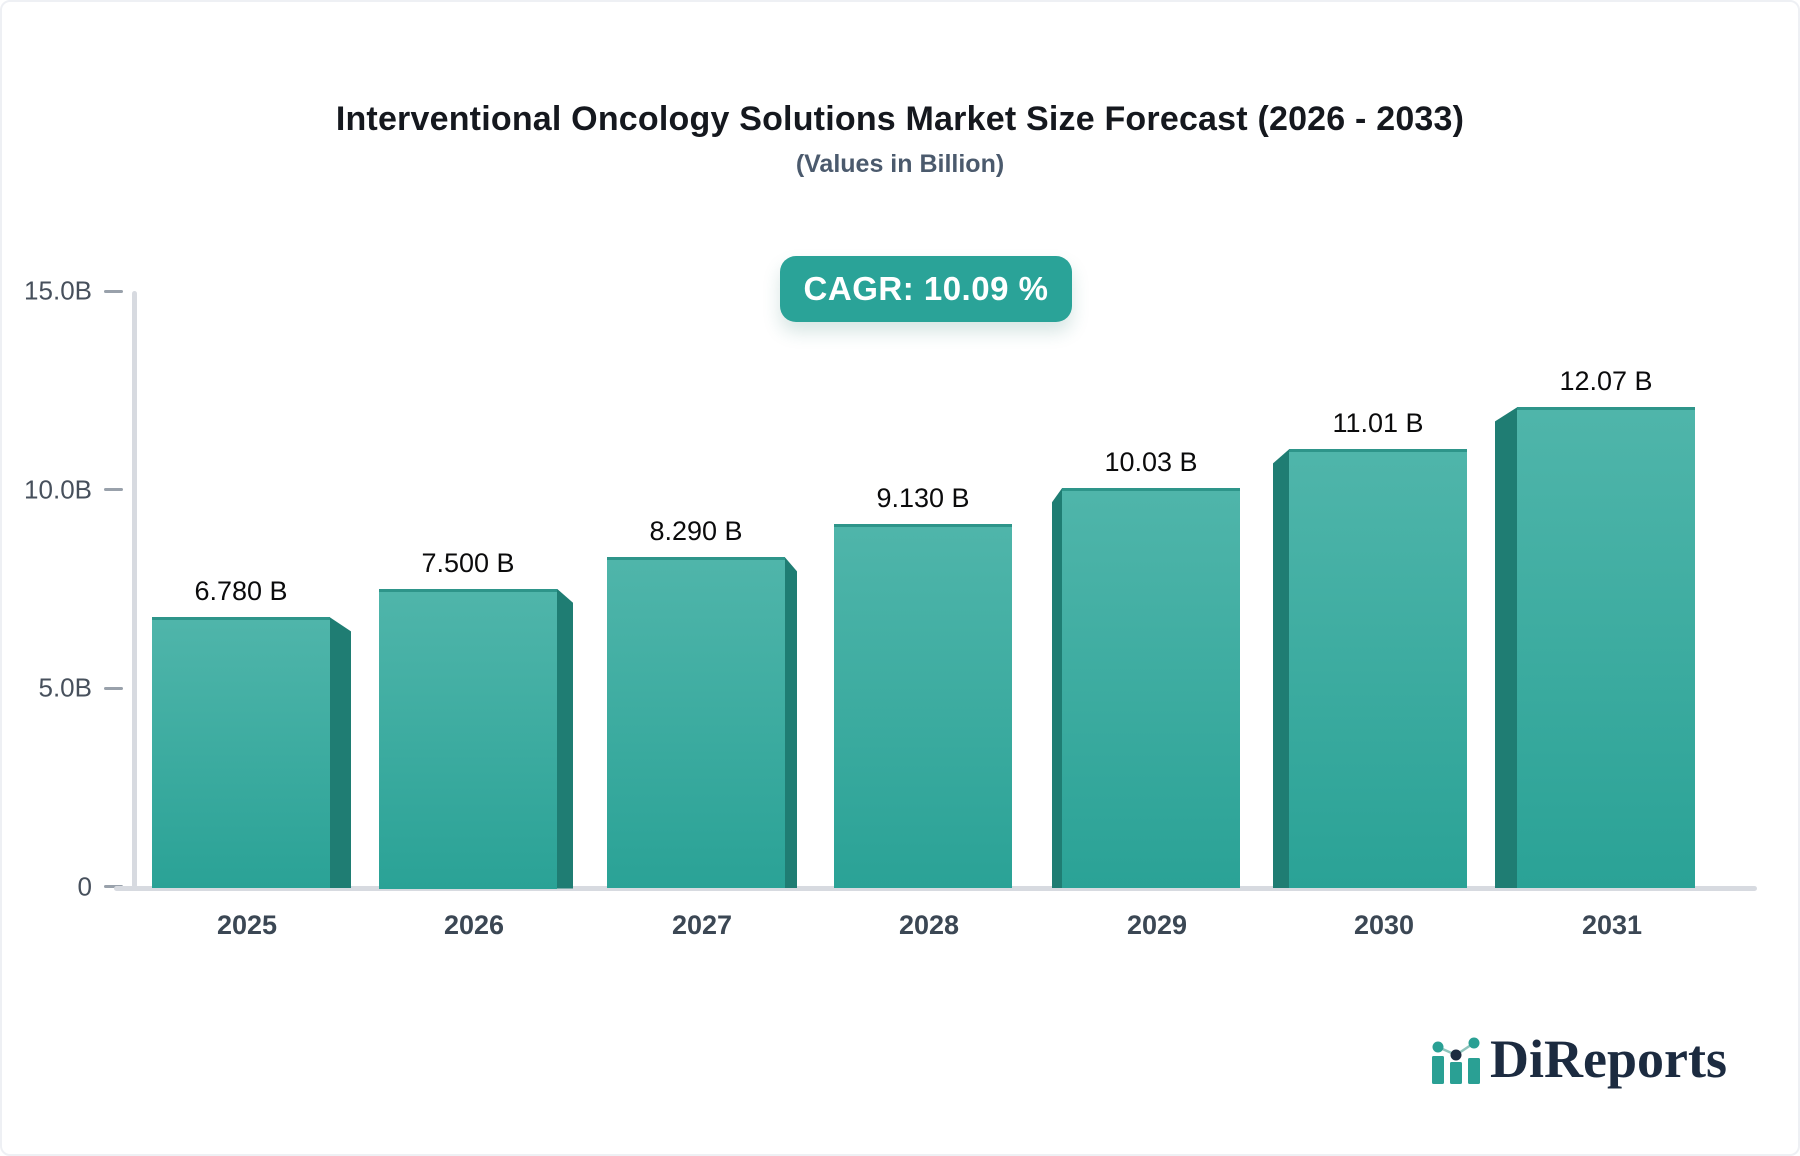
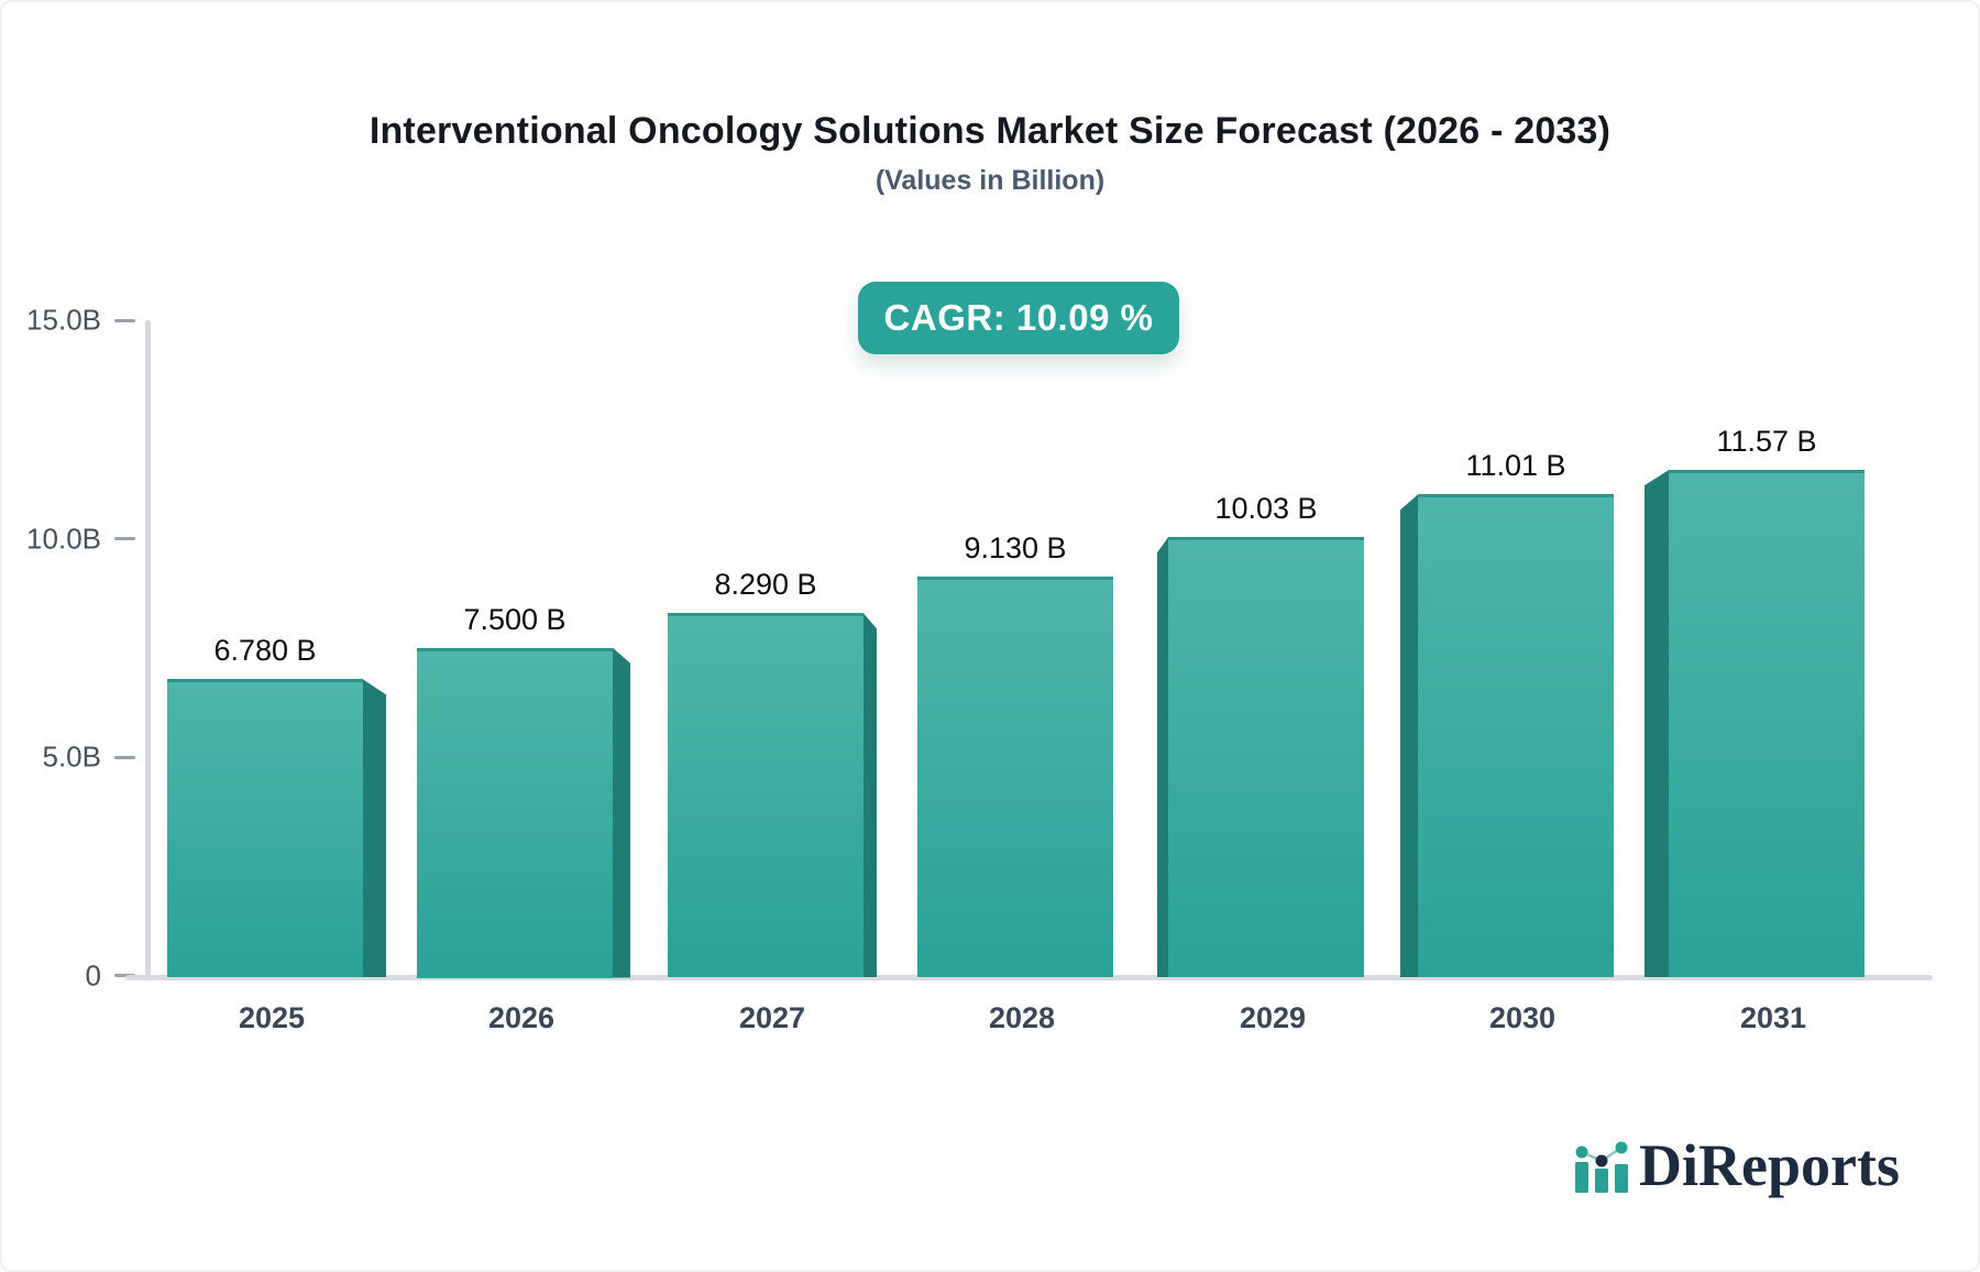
2031: 12.07 -> 11.57
